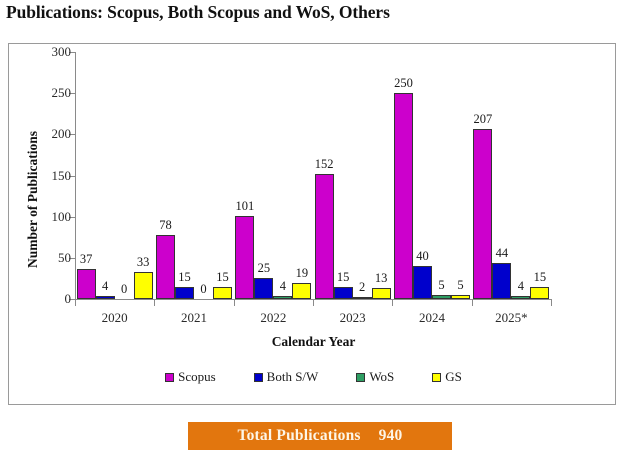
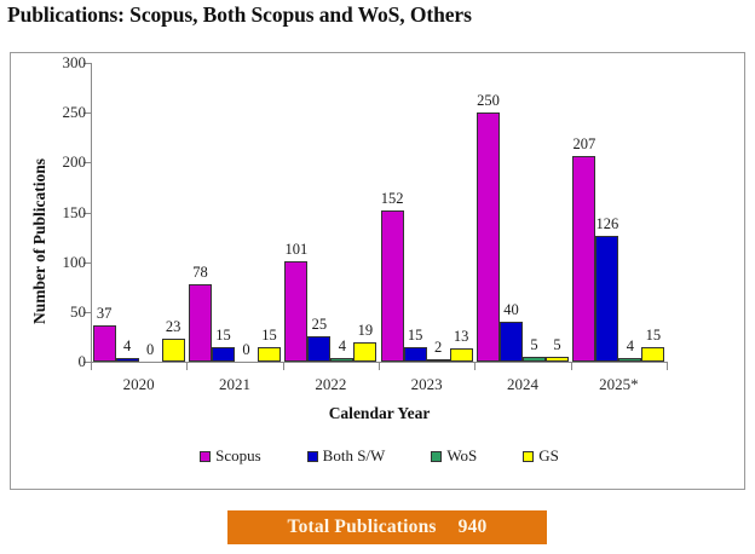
GS/2020: 33 -> 23
Both S/W/2025*: 44 -> 126
